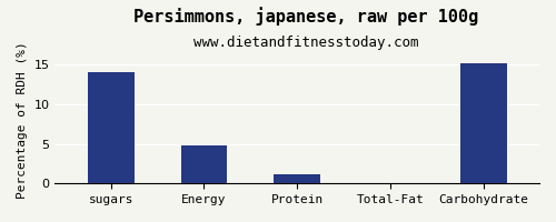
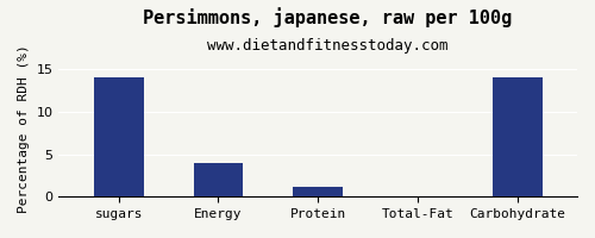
Energy: 4.8 -> 4.0
Carbohydrate: 15.2 -> 14.0
